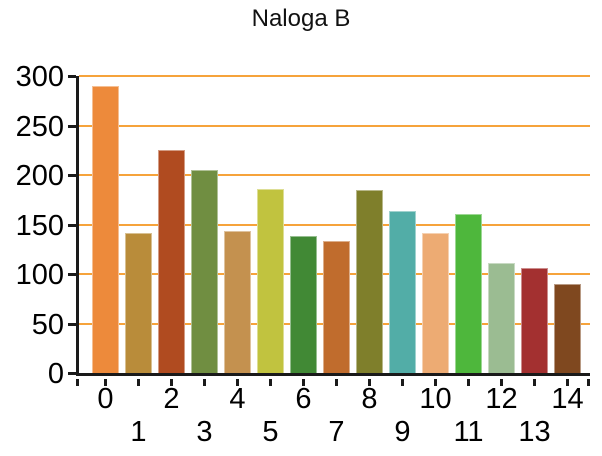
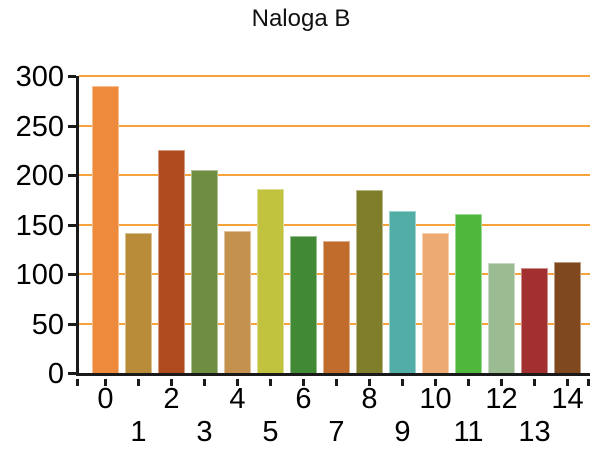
14: 90 -> 110
